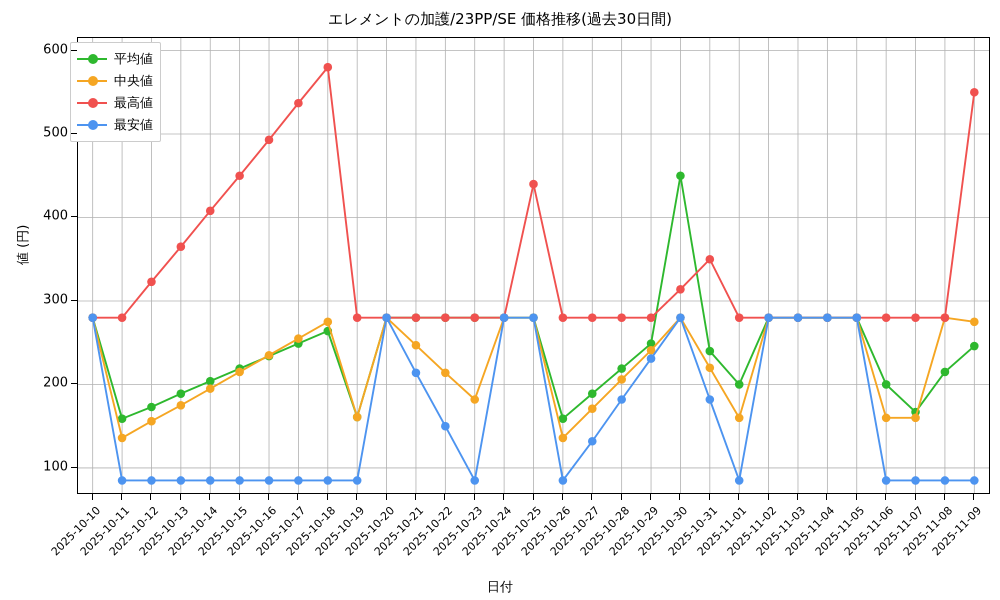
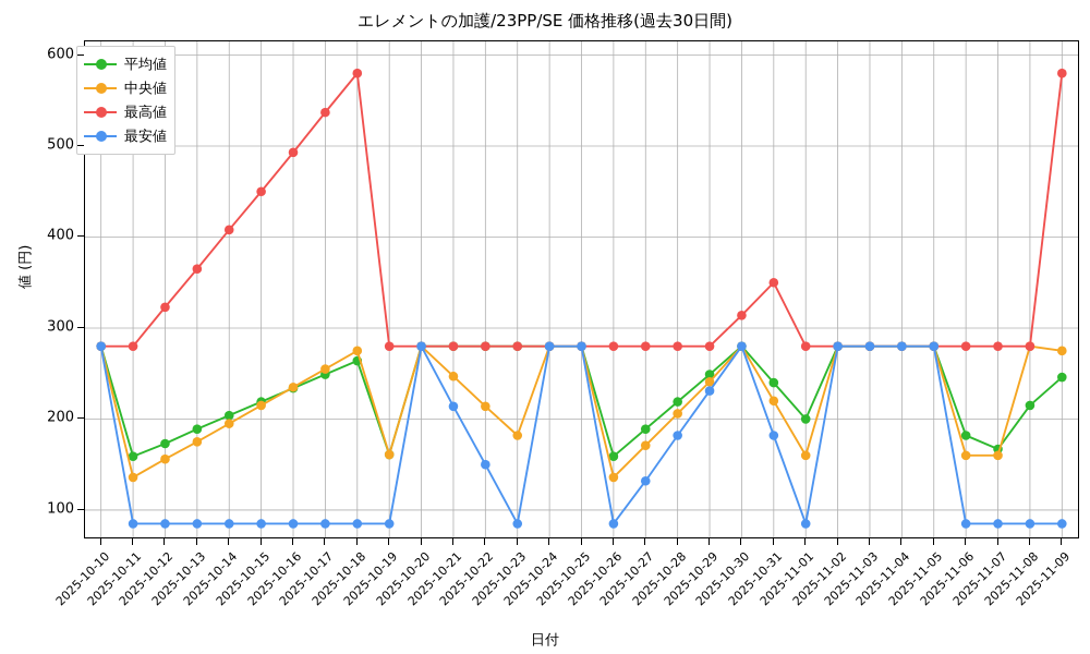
最高値/2025-10-25: 440 -> 280
平均値/2025-10-30: 450 -> 280
平均値/2025-11-06: 200 -> 180
最高値/2025-11-09: 550 -> 580
